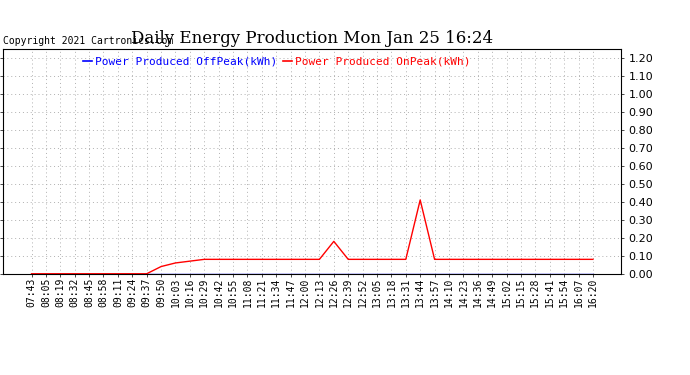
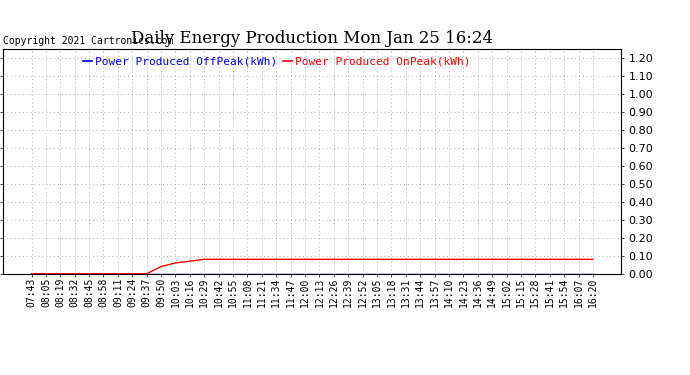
Power Produced OnPeak(kWh)/12:26: 0.18 -> 0.08
Power Produced OnPeak(kWh)/13:44: 0.41 -> 0.08
